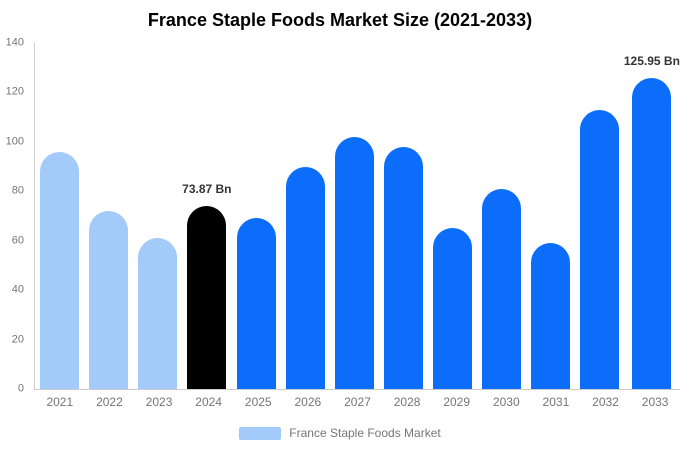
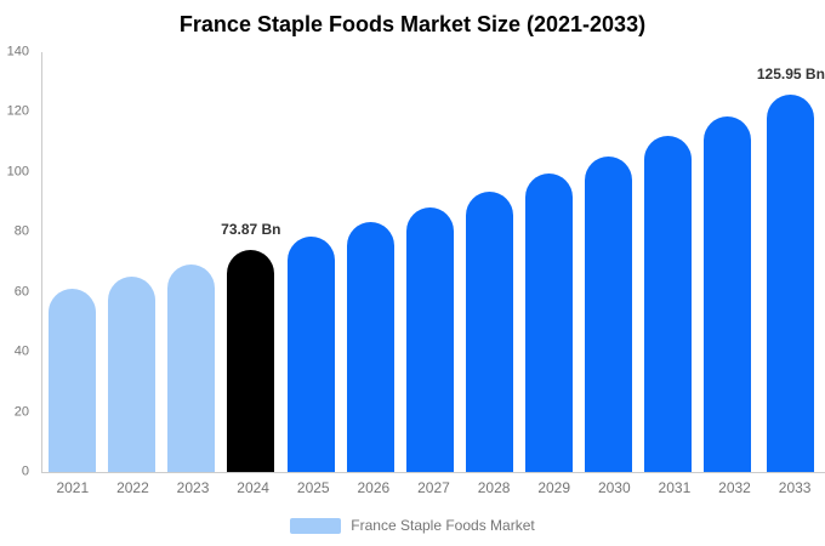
2021: 96 -> 61
2022: 72 -> 65
2023: 61 -> 69
2025: 69 -> 78
2026: 90 -> 83
2027: 102 -> 88
2028: 98 -> 94
2029: 65 -> 99
2030: 81 -> 105
2031: 59 -> 112
2032: 113 -> 119
